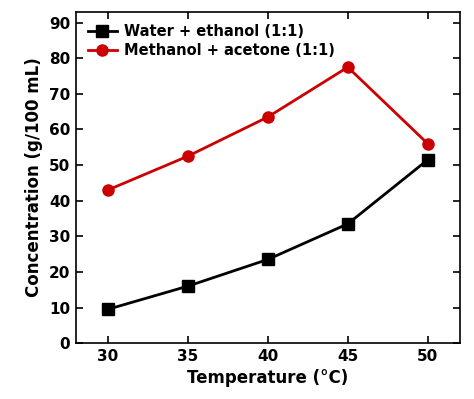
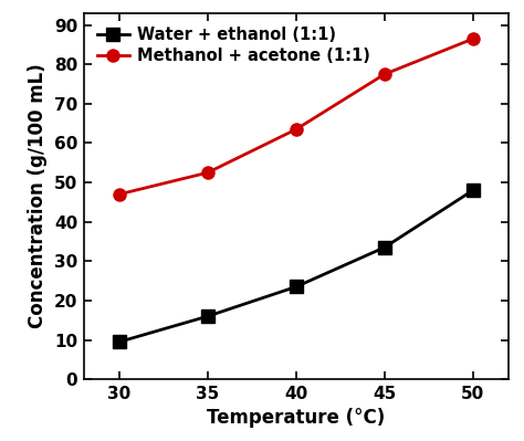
Methanol + acetone (1:1)/30: 43.0 -> 47.0
Water + ethanol (1:1)/50: 51.5 -> 48.0
Methanol + acetone (1:1)/50: 56.0 -> 86.5
